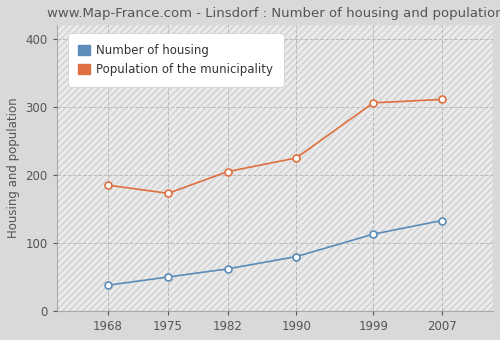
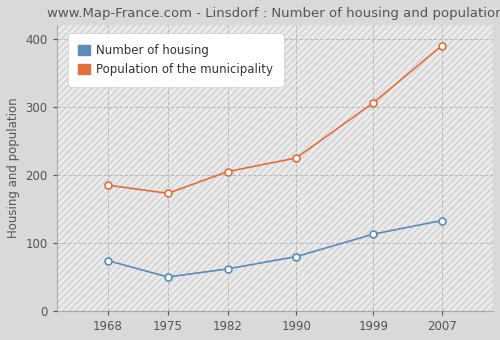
Number of housing/1968: 38 -> 74
Population of the municipality/2007: 311 -> 390
